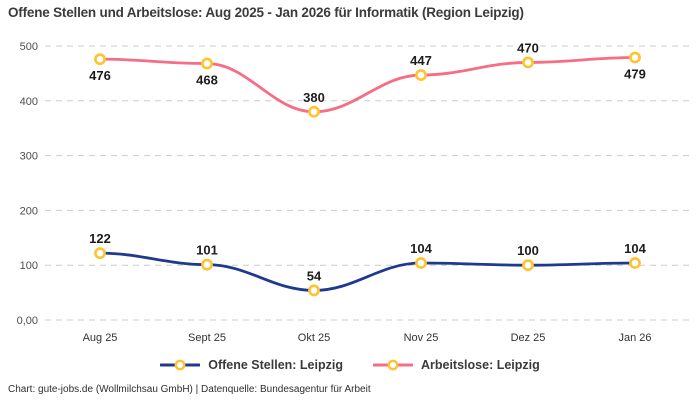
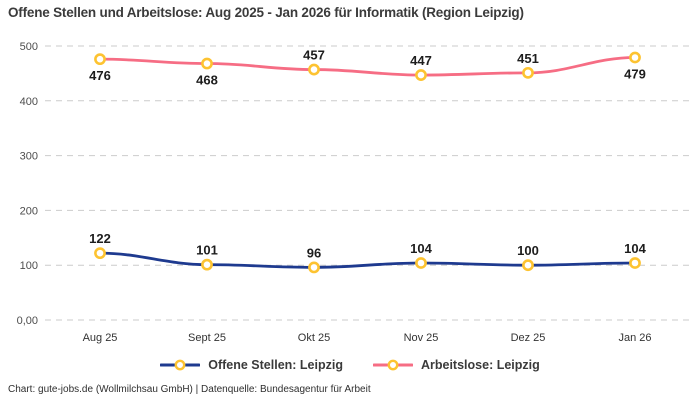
Offene Stellen: Leipzig/Okt 25: 54 -> 96
Arbeitslose: Leipzig/Okt 25: 380 -> 457
Arbeitslose: Leipzig/Dez 25: 470 -> 451
